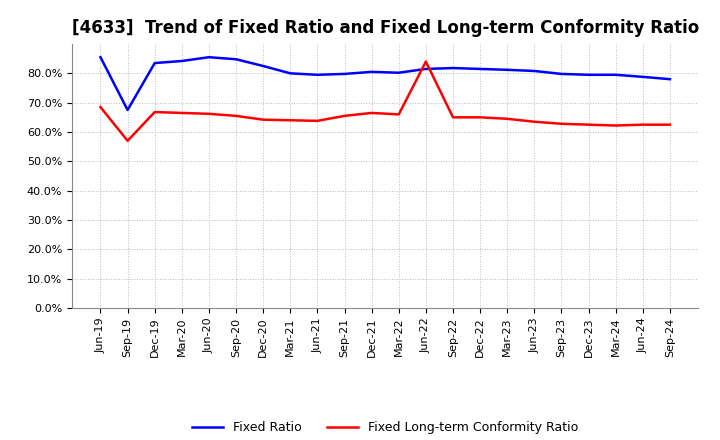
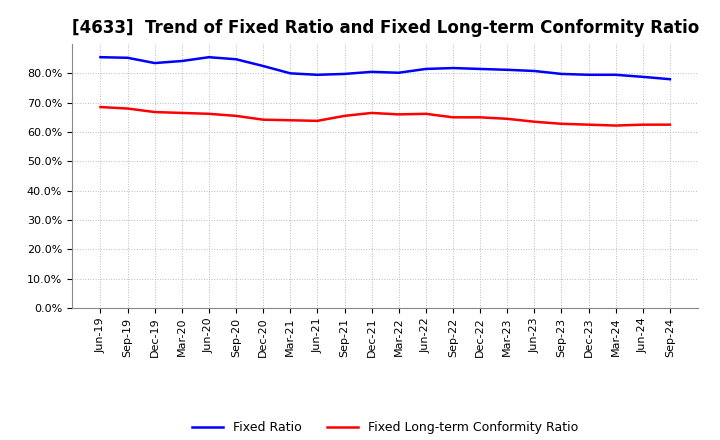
Fixed Ratio/Sep-19: 67.5% -> 85.3%
Fixed Long-term Conformity Ratio/Sep-19: 57.0% -> 68.0%
Fixed Long-term Conformity Ratio/Jun-22: 84.0% -> 66.2%
